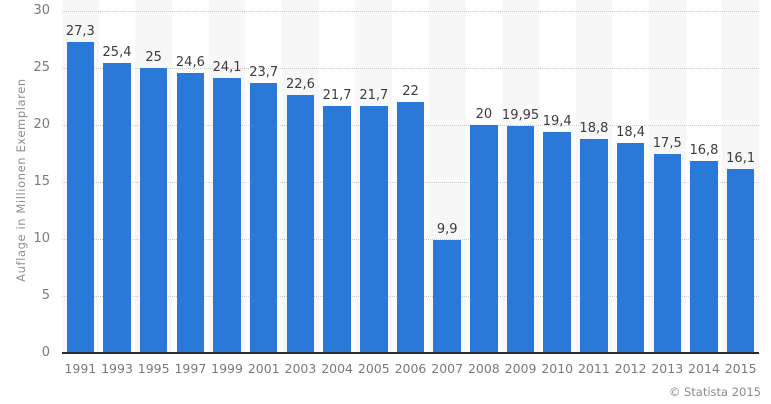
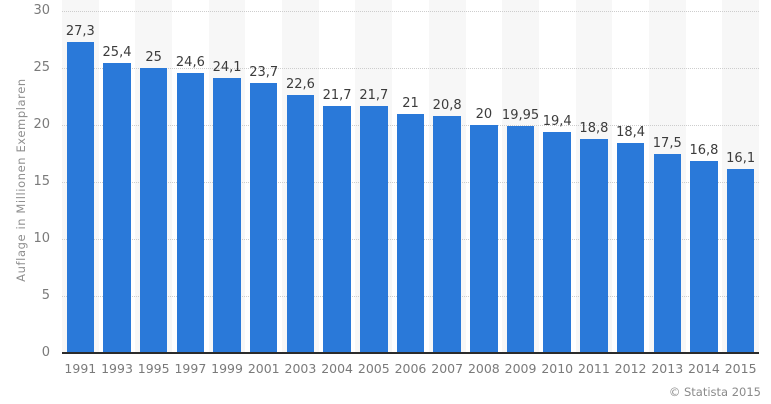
2006: 22 -> 21
2007: 9,9 -> 20,8
